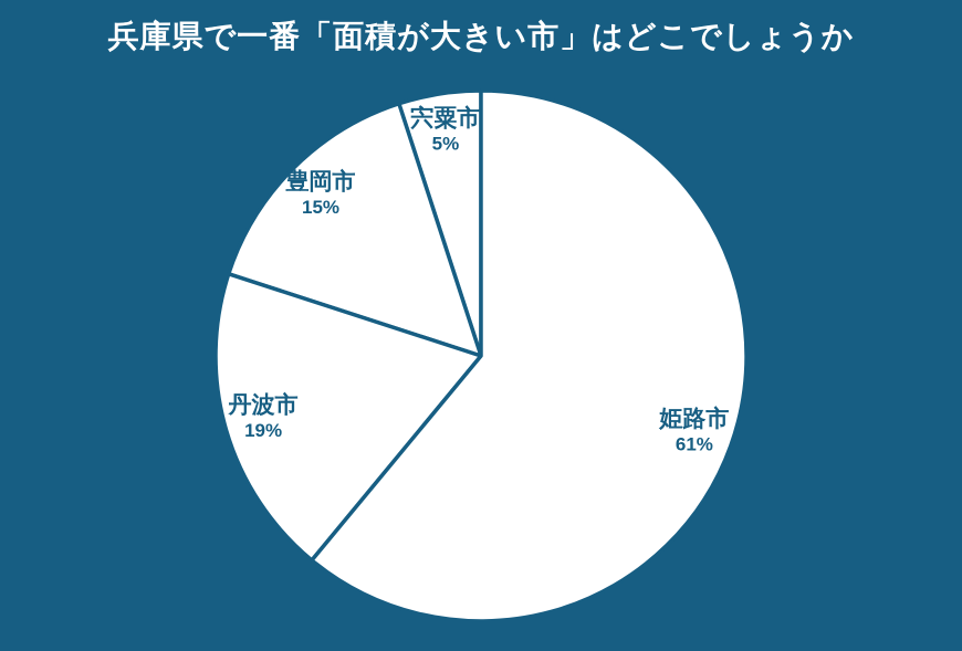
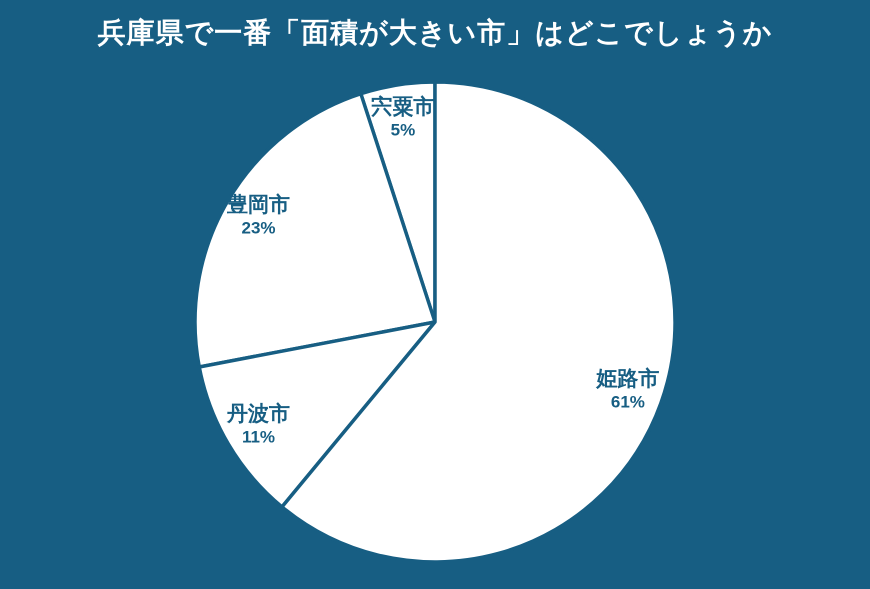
豊岡市: 15% -> 23%
丹波市: 19% -> 11%
